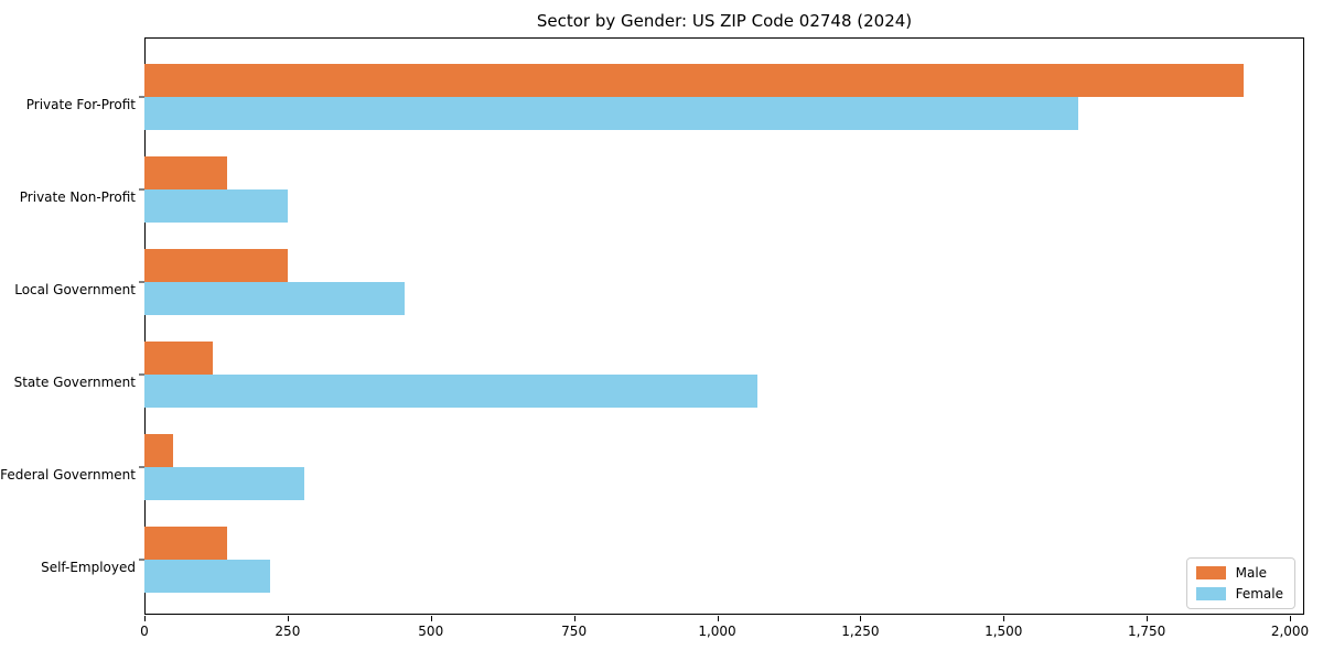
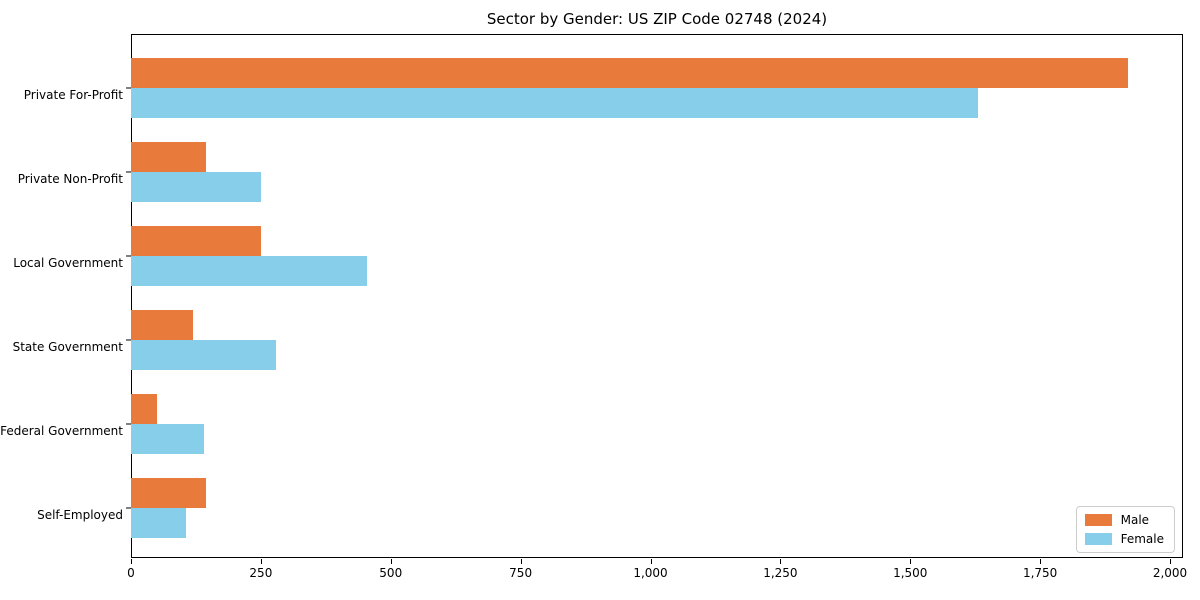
Female/State Government: 1070 -> 280
Female/Federal Government: 280 -> 140
Female/Self-Employed: 220 -> 100
